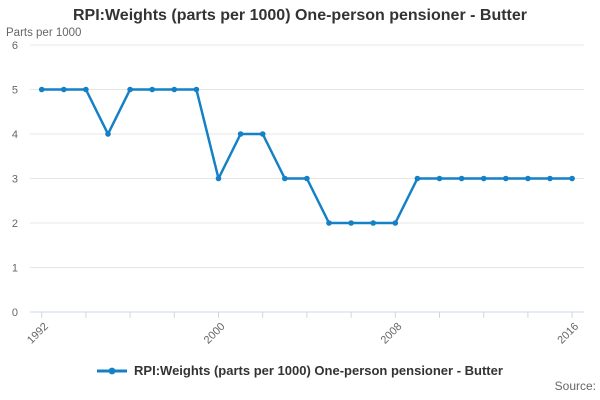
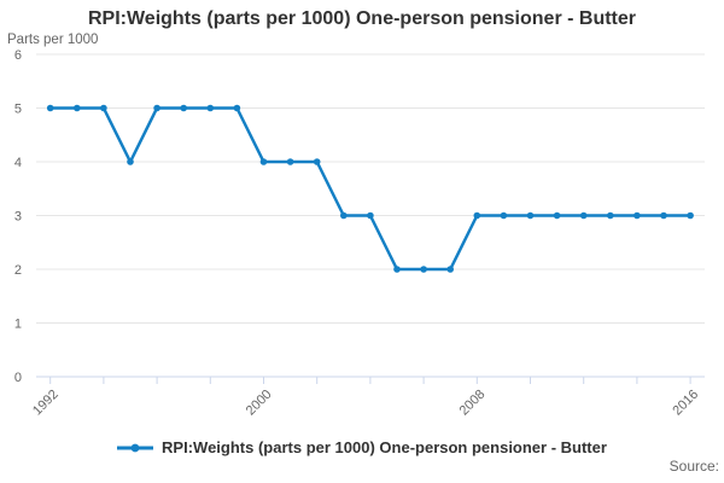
2000: 3 -> 4
2008: 2 -> 3
